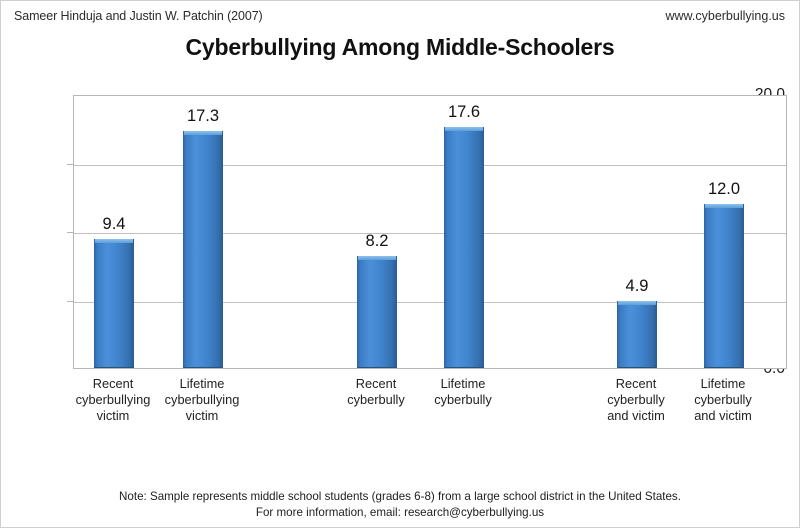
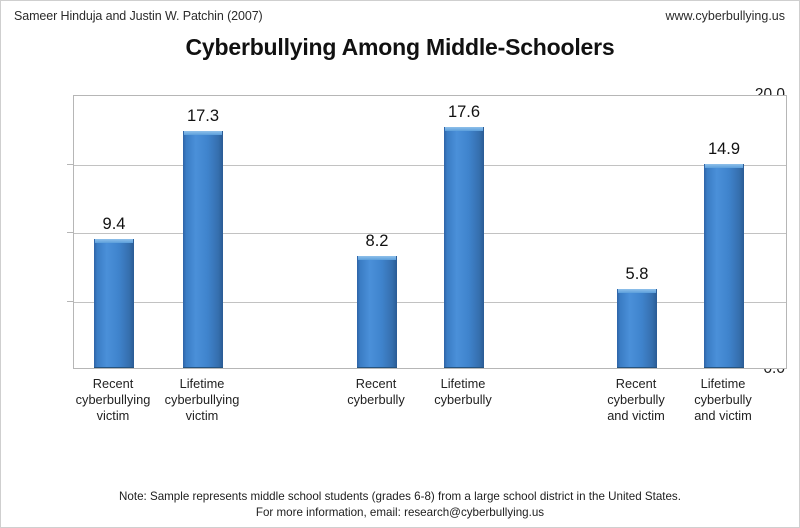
Recent cyberbully and victim: 4.9 -> 5.8
Lifetime cyberbully and victim: 12.0 -> 14.9
